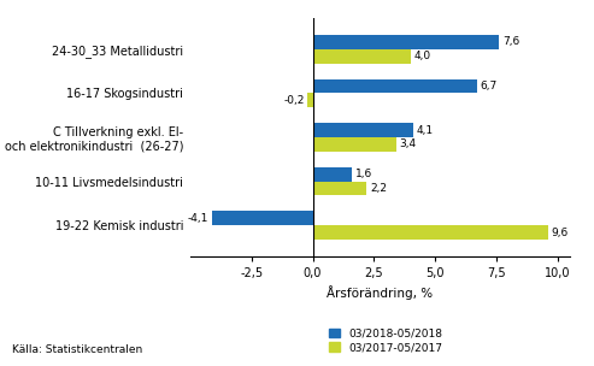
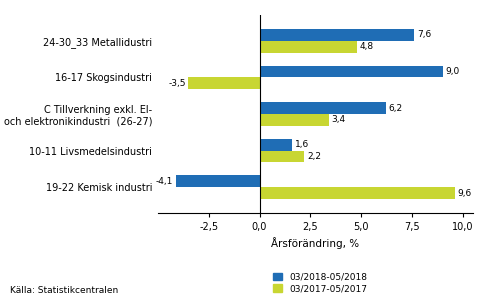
03/2017-05/2017/24-30_33 Metallidustri: 4,0 -> 4,8
03/2018-05/2018/16-17 Skogsindustri: 6,7 -> 9,0
03/2017-05/2017/16-17 Skogsindustri: -0,2 -> -3,5
03/2018-05/2018/C Tillverkning exkl. El- och elektronikindustri (26-27): 4,1 -> 6,2
